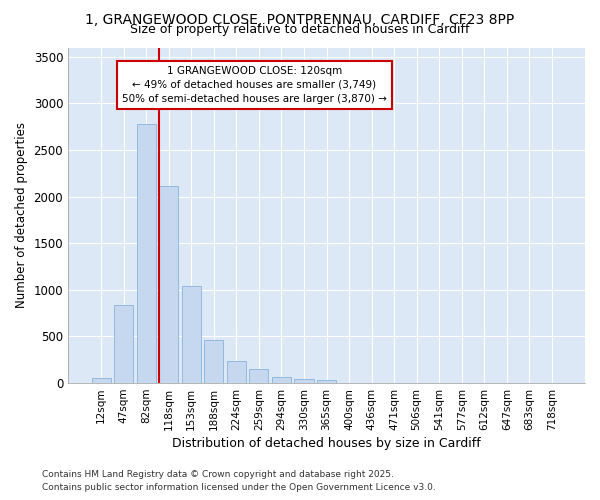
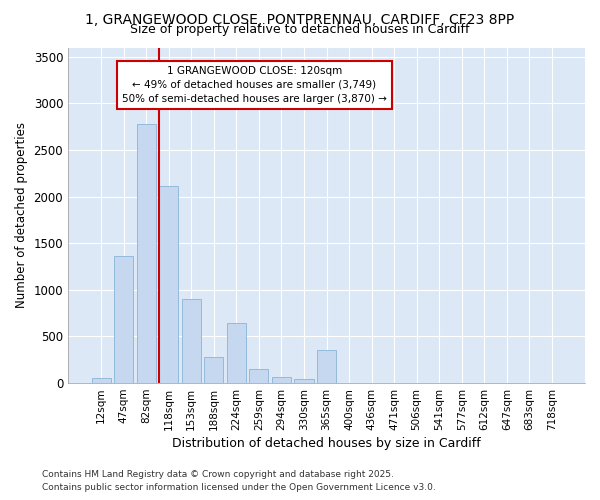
47sqm: 840 -> 1360
153sqm: 1040 -> 900
188sqm: 460 -> 280
224sqm: 240 -> 640
365sqm: 30 -> 360
